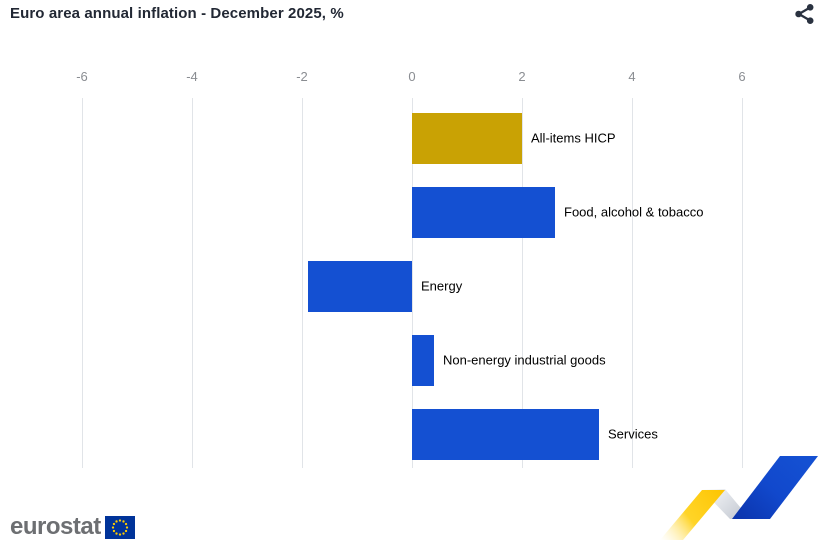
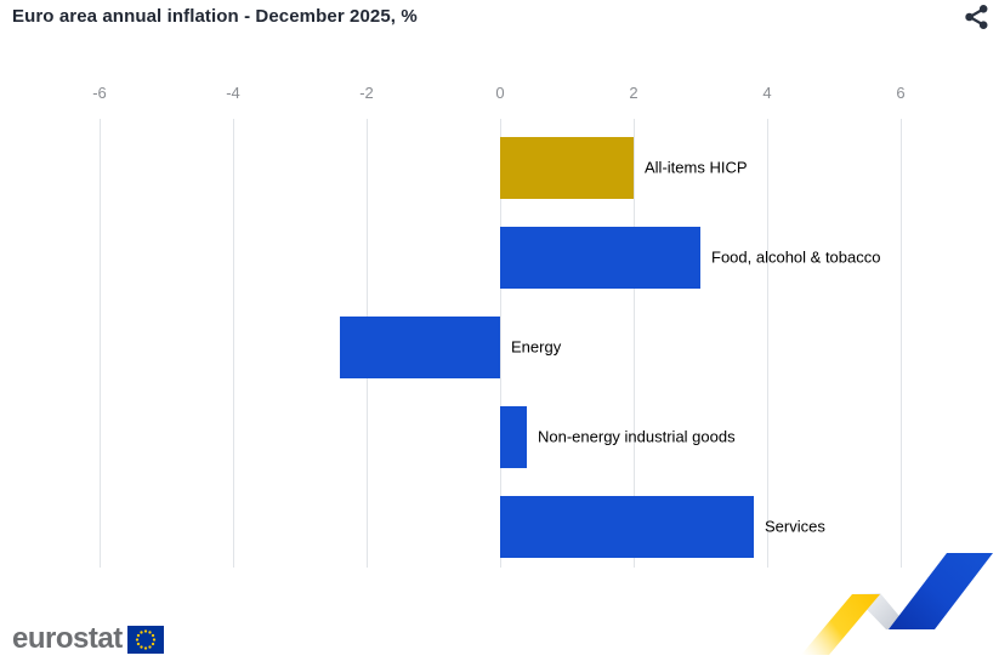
Food, alcohol & tobacco: 2.6 -> 3.0
Energy: -1.9 -> -2.4
Services: 3.4 -> 3.8
